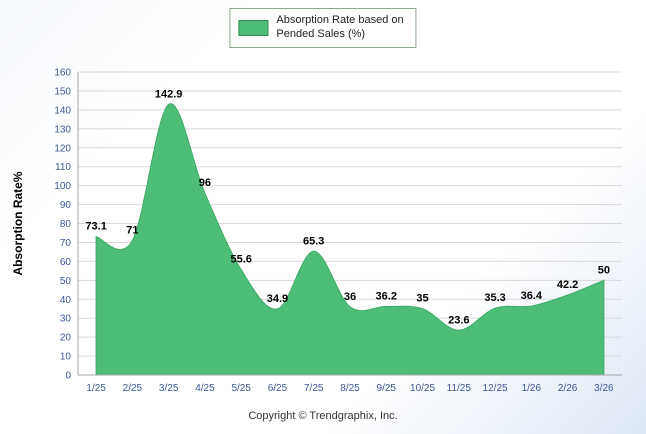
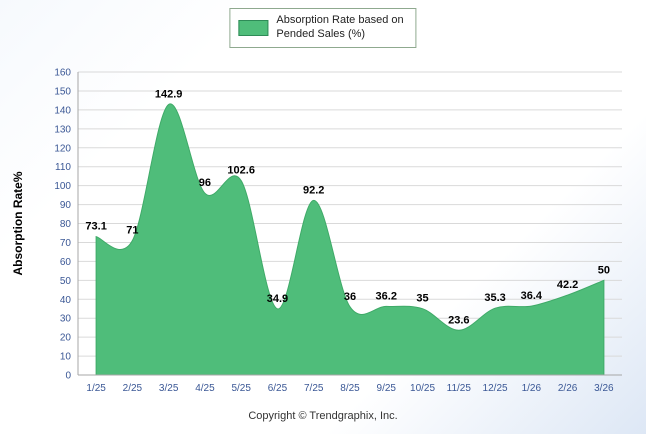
5/25: 55.6 -> 102.6
7/25: 65.3 -> 92.2
